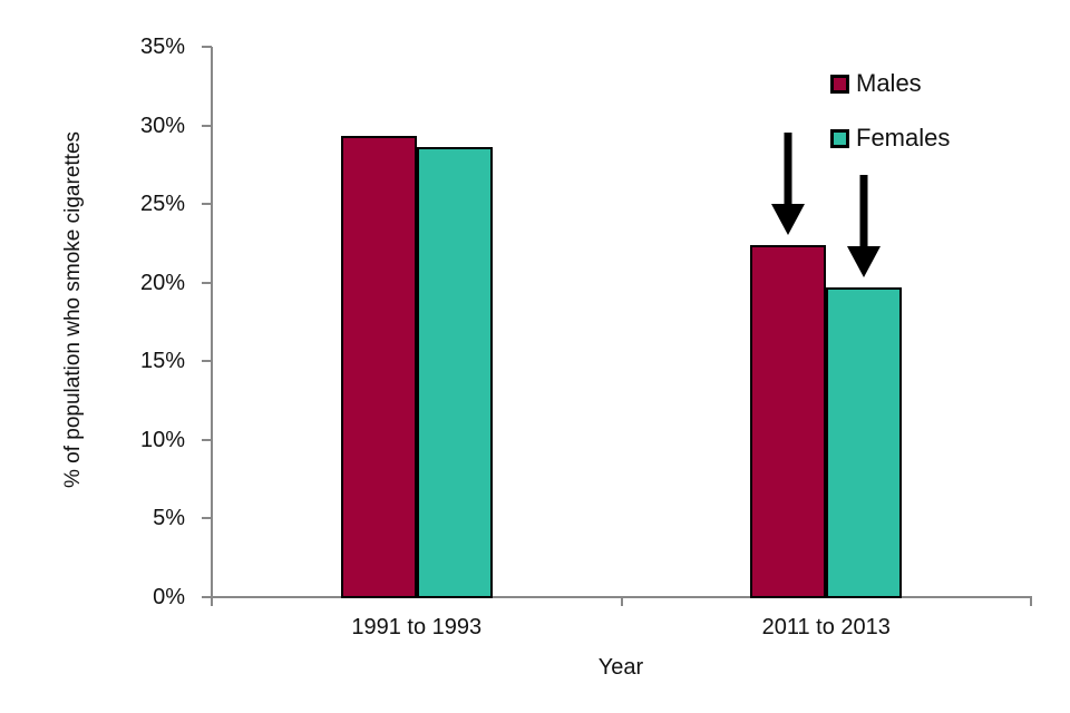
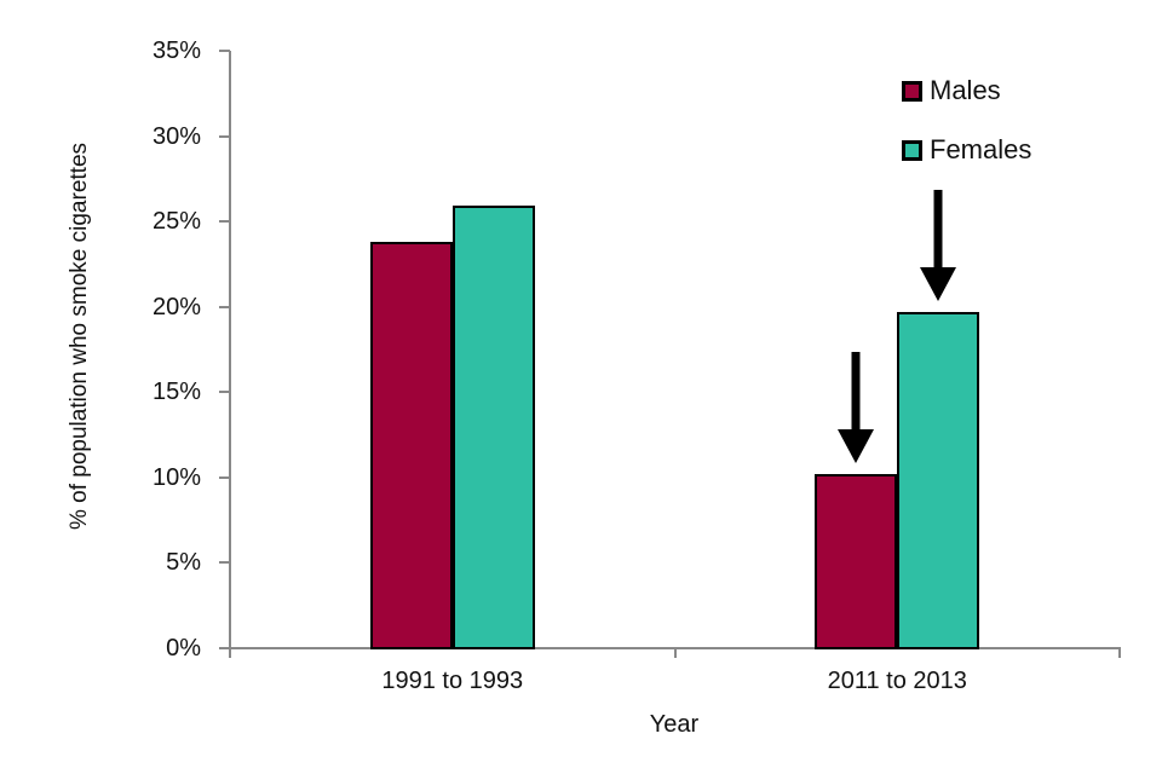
Males/1991 to 1993: 29.3% -> 23.8%
Females/1991 to 1993: 28.6% -> 25.9%
Males/2011 to 2013: 22.4% -> 10.2%
